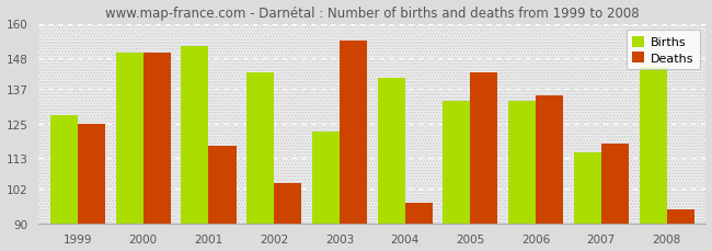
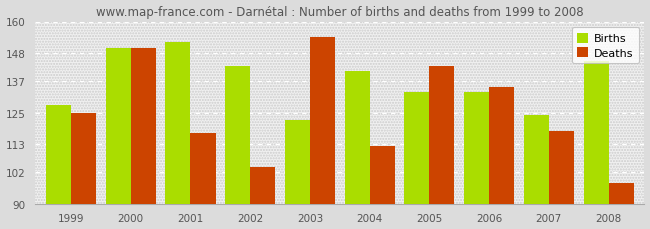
Deaths/2004: 97 -> 112
Births/2007: 115 -> 124
Deaths/2008: 95 -> 98
